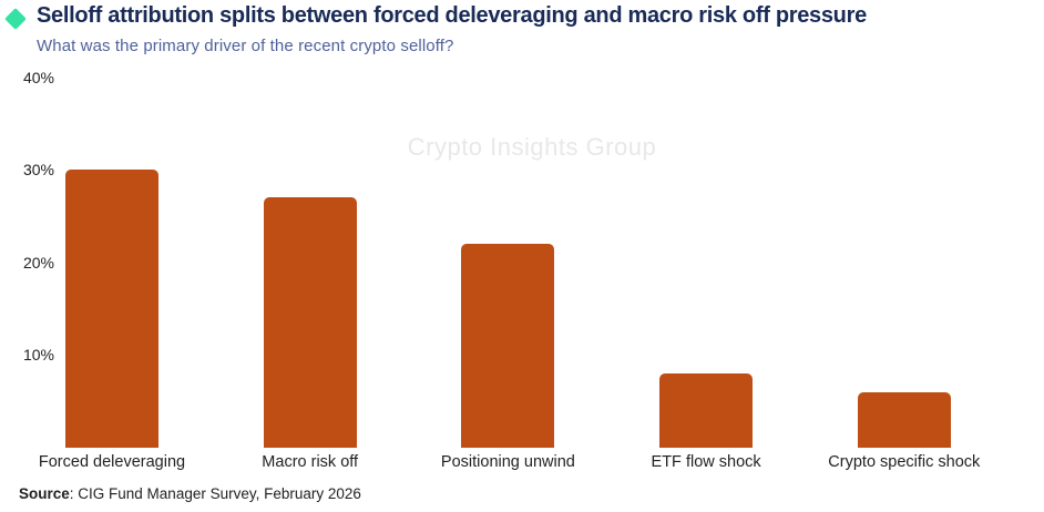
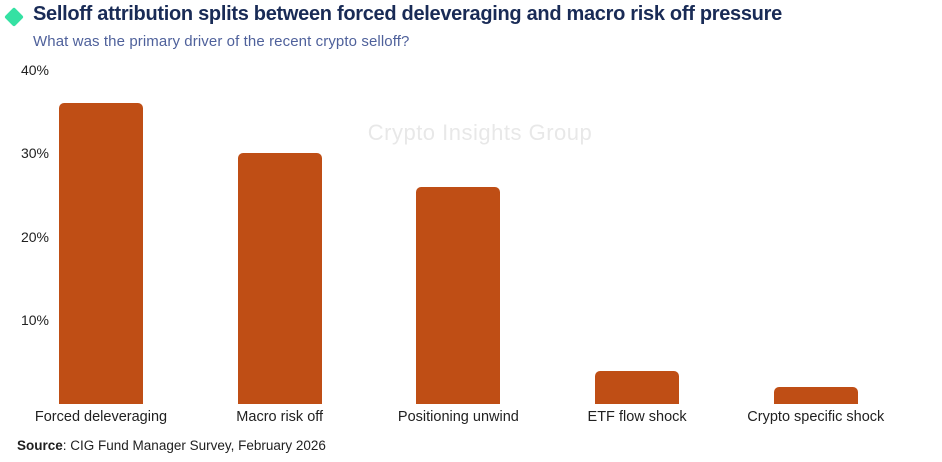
Forced deleveraging: 30% -> 36%
Macro risk off: 27% -> 30%
Positioning unwind: 22% -> 26%
ETF flow shock: 8% -> 4%
Crypto specific shock: 6% -> 2%
